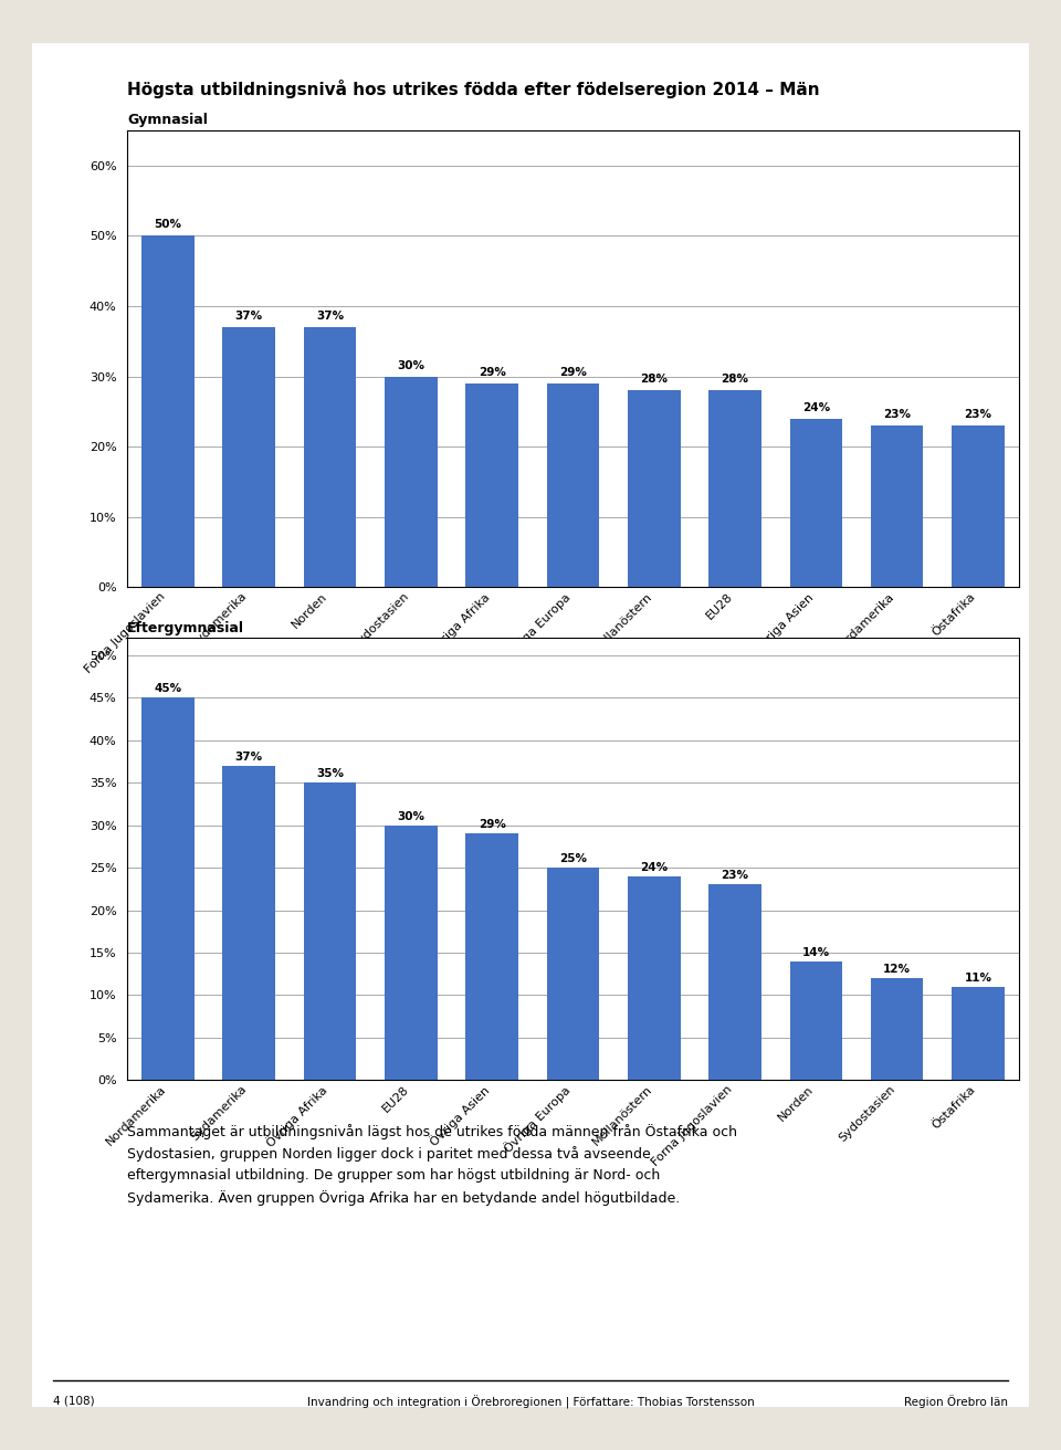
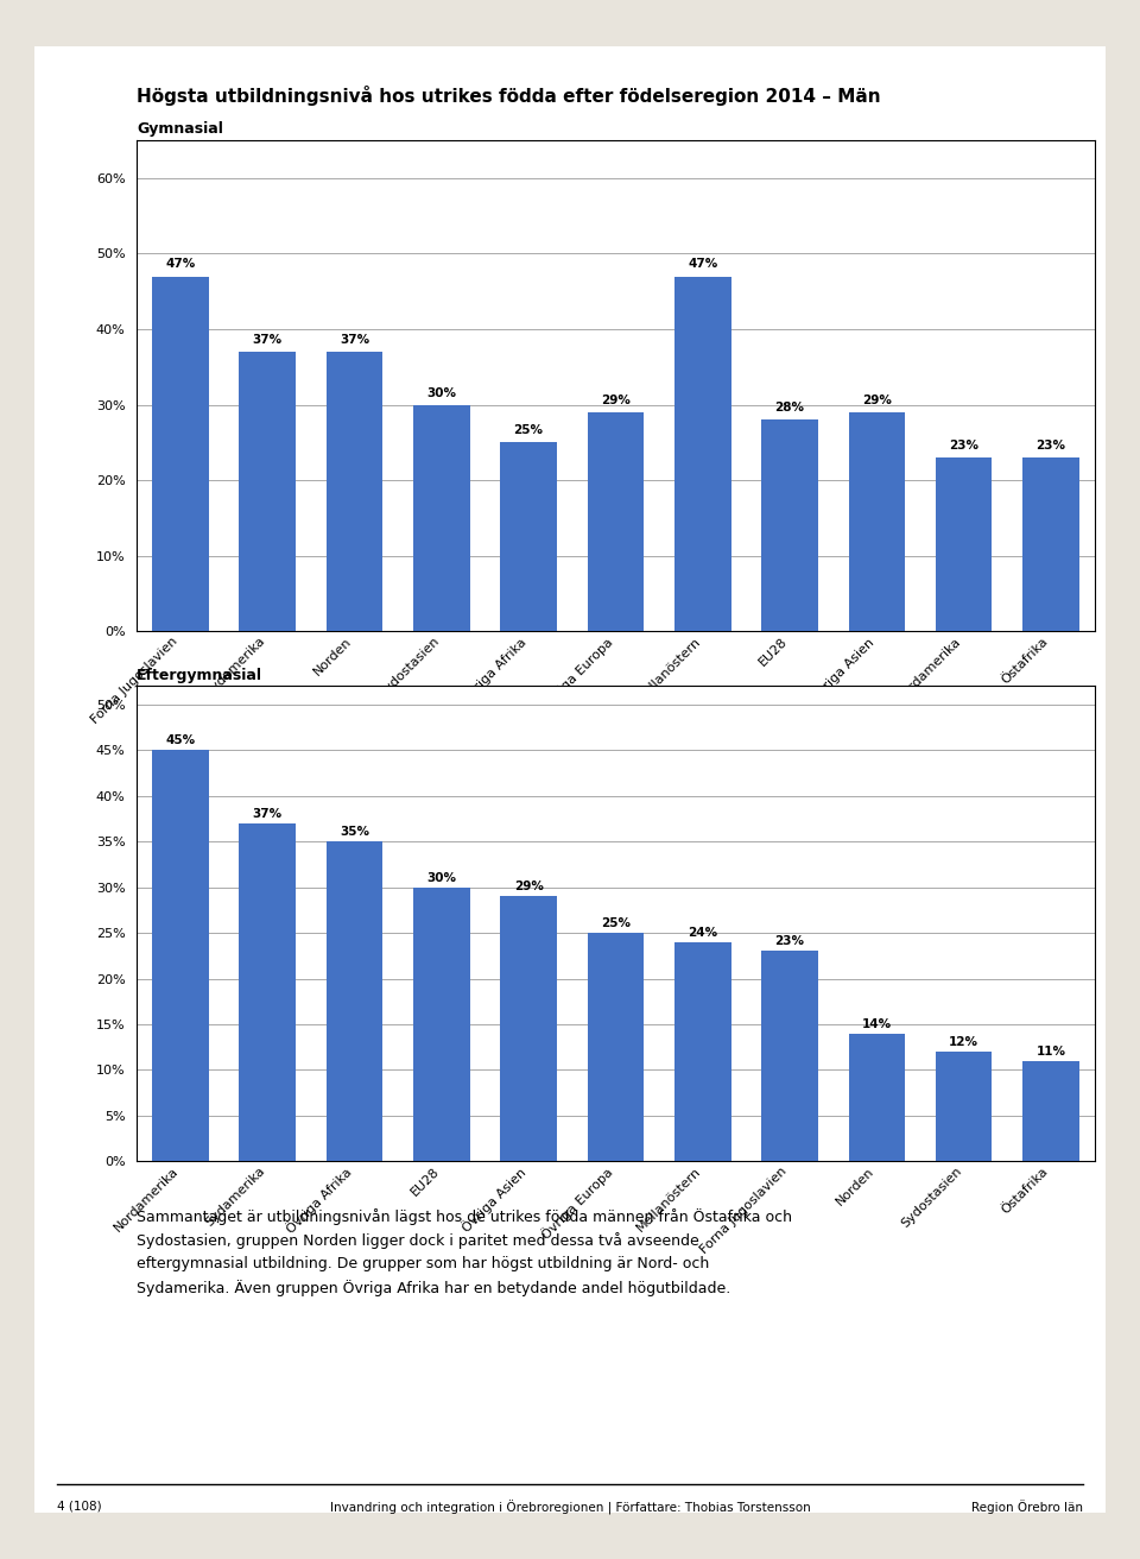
Forna Jugoslavien: 50% -> 47%
Övriga Afrika: 29% -> 25%
Mellanöstern: 28% -> 47%
Övriga Asien: 24% -> 29%
